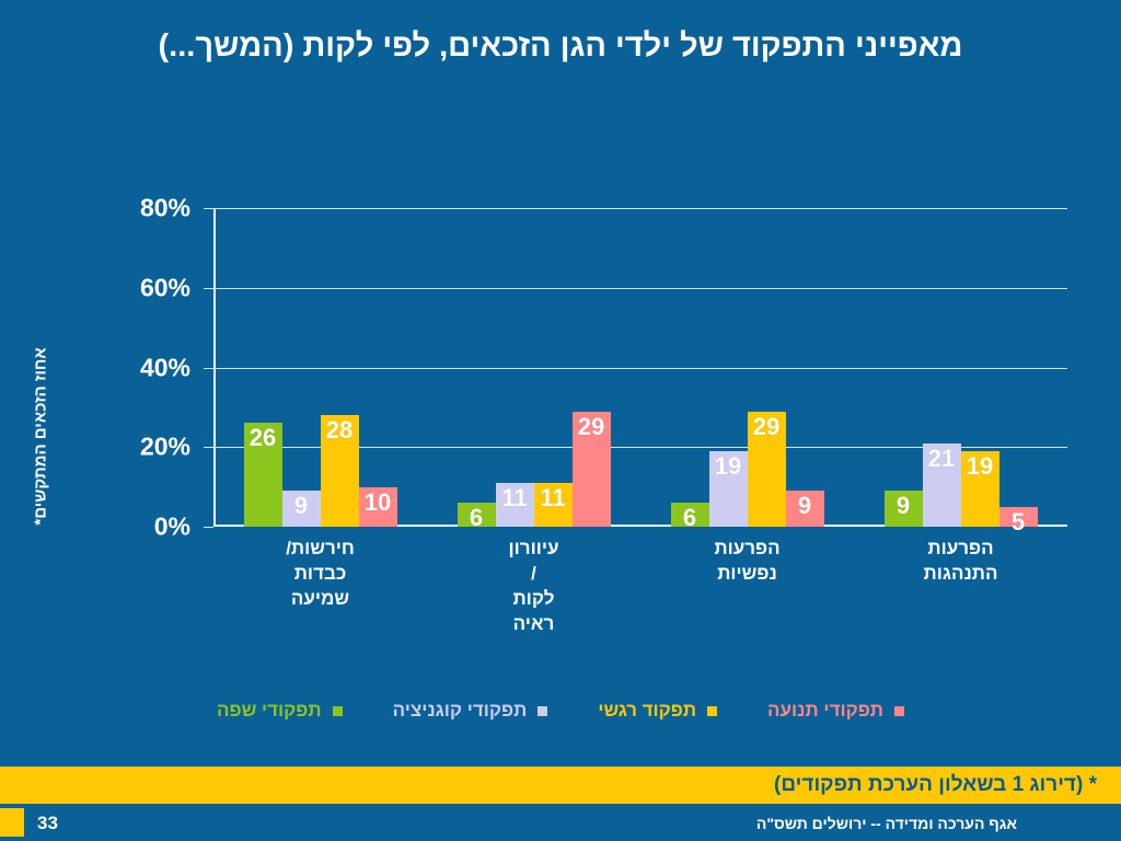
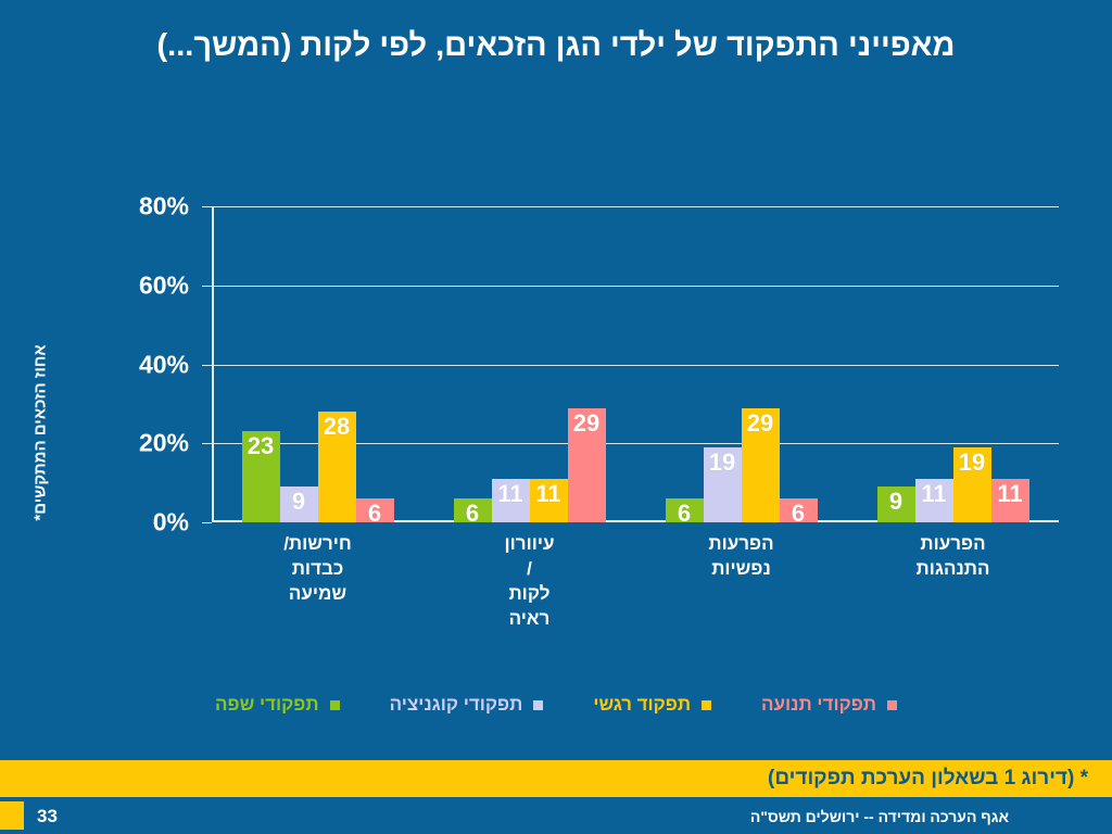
תפקודי שפה/חירשות/ כבדות שמיעה: 26 -> 23
תפקודי תנועה/חירשות/ כבדות שמיעה: 10 -> 6
תפקודי תנועה/הפרעות נפשיות: 9 -> 6
תפקודי קוגניציה/הפרעות התנהגות: 21 -> 11
תפקודי תנועה/הפרעות התנהגות: 5 -> 11
